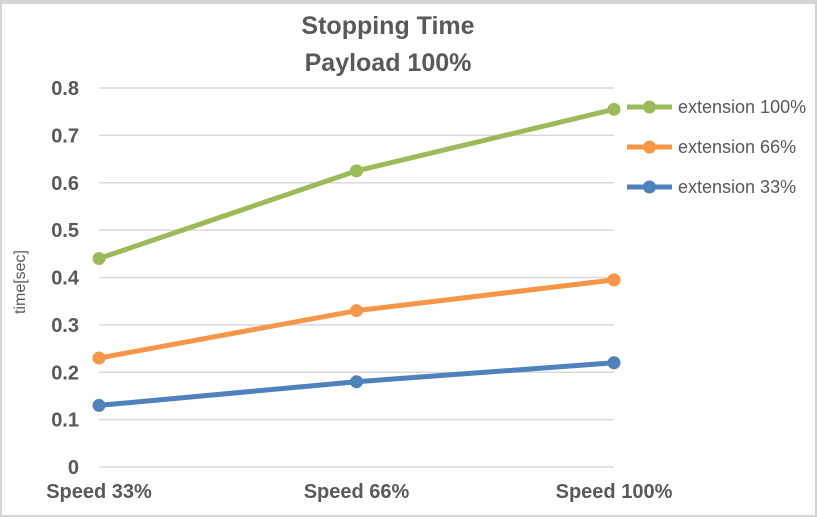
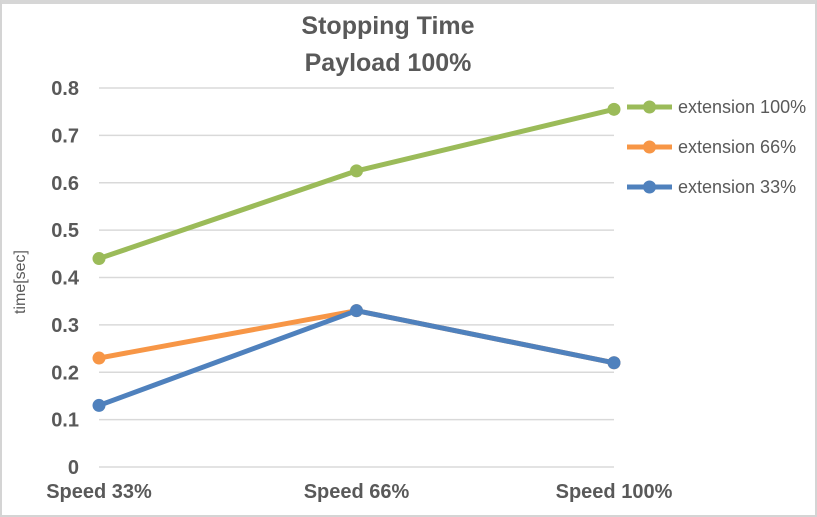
extension 33%/Speed 66%: 0.18 -> 0.33
extension 66%/Speed 100%: 0.40 -> 0.22
